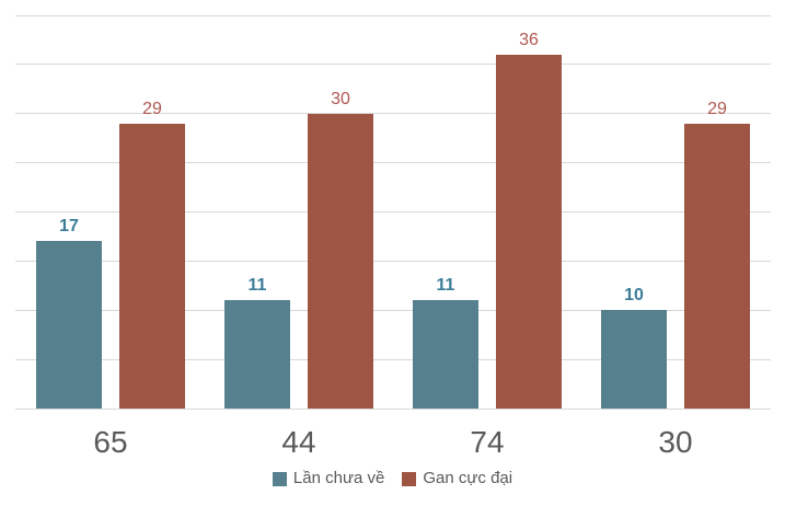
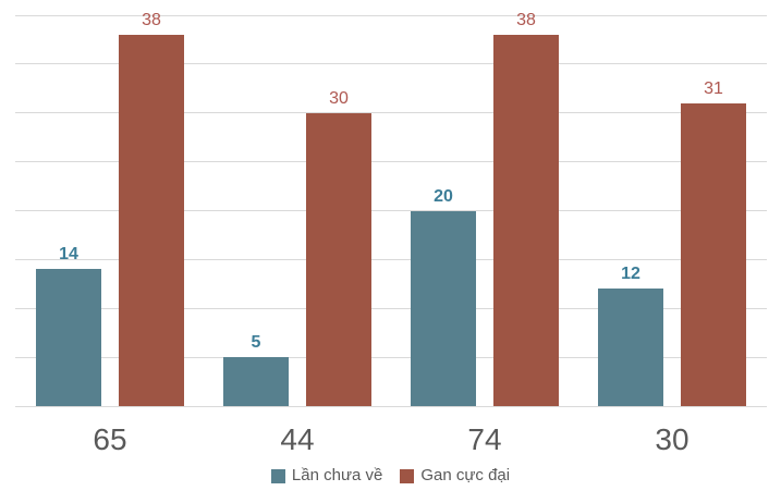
Lần chưa về/65: 17 -> 14
Gan cực đại/65: 29 -> 38
Lần chưa về/44: 11 -> 5
Lần chưa về/74: 11 -> 20
Gan cực đại/74: 36 -> 38
Lần chưa về/30: 10 -> 12
Gan cực đại/30: 29 -> 31
